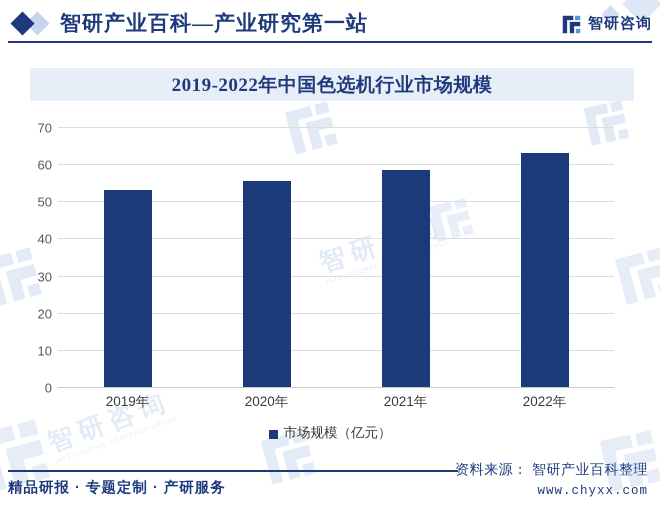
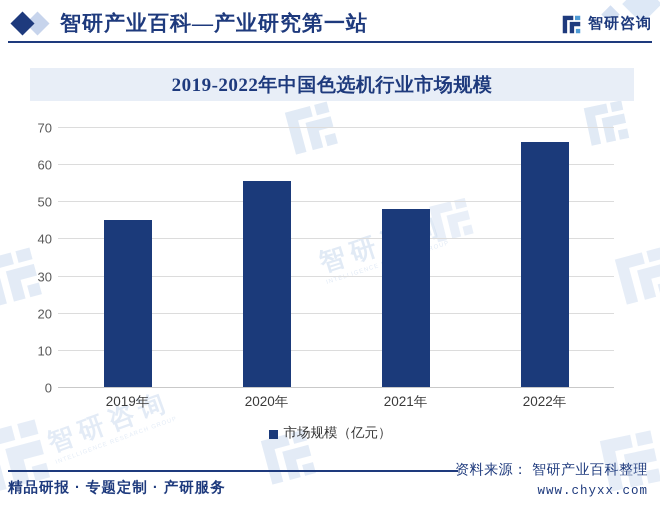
2019年: 53 -> 45
2021年: 58 -> 48
2022年: 63 -> 66
